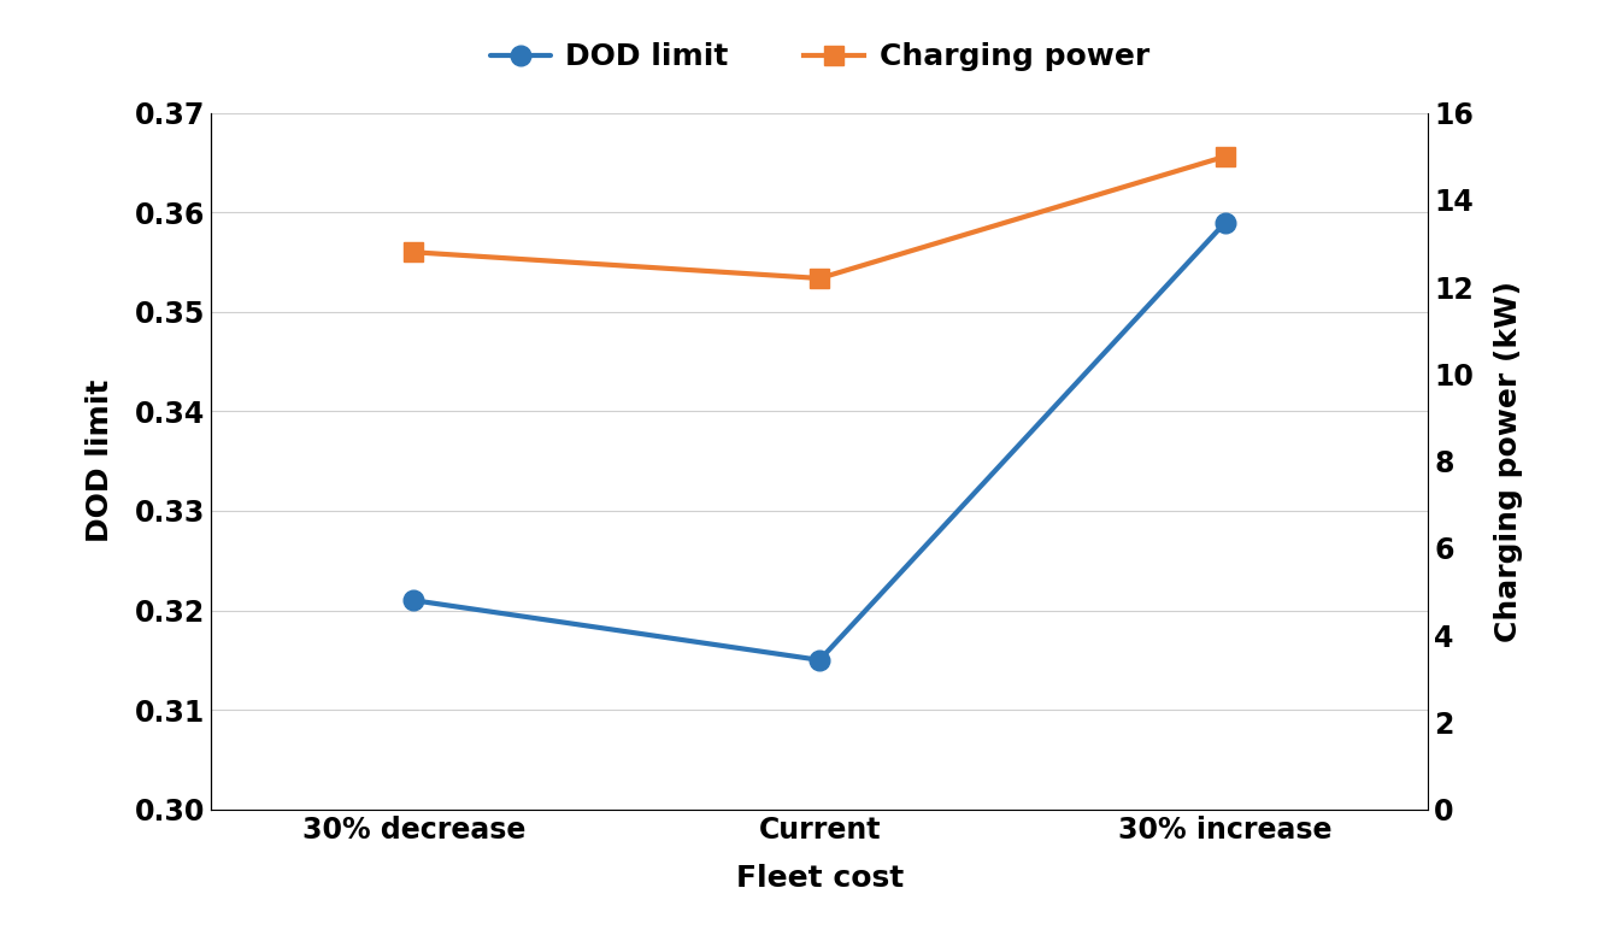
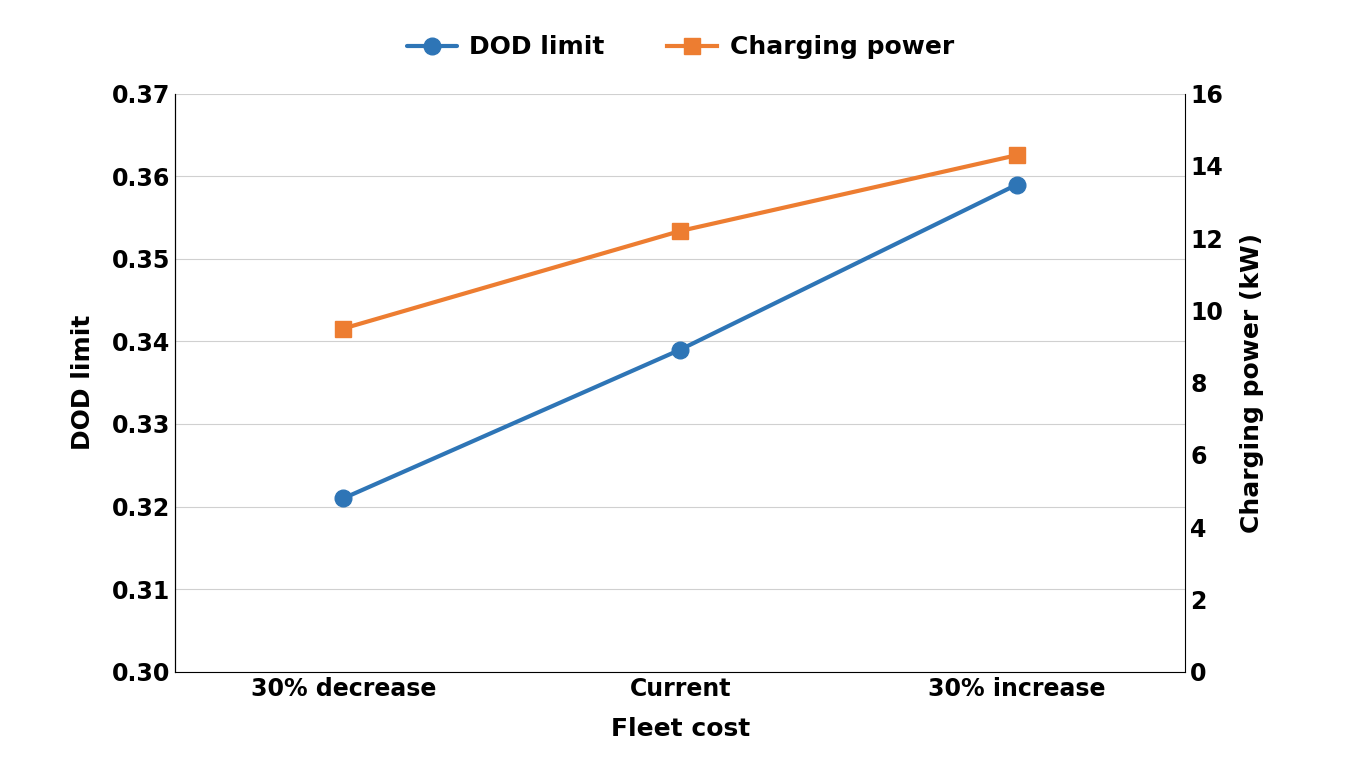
Charging power/30% decrease: 12.8 -> 9.5
DOD limit/Current: 0.315 -> 0.339
Charging power/30% increase: 15.0 -> 14.3
